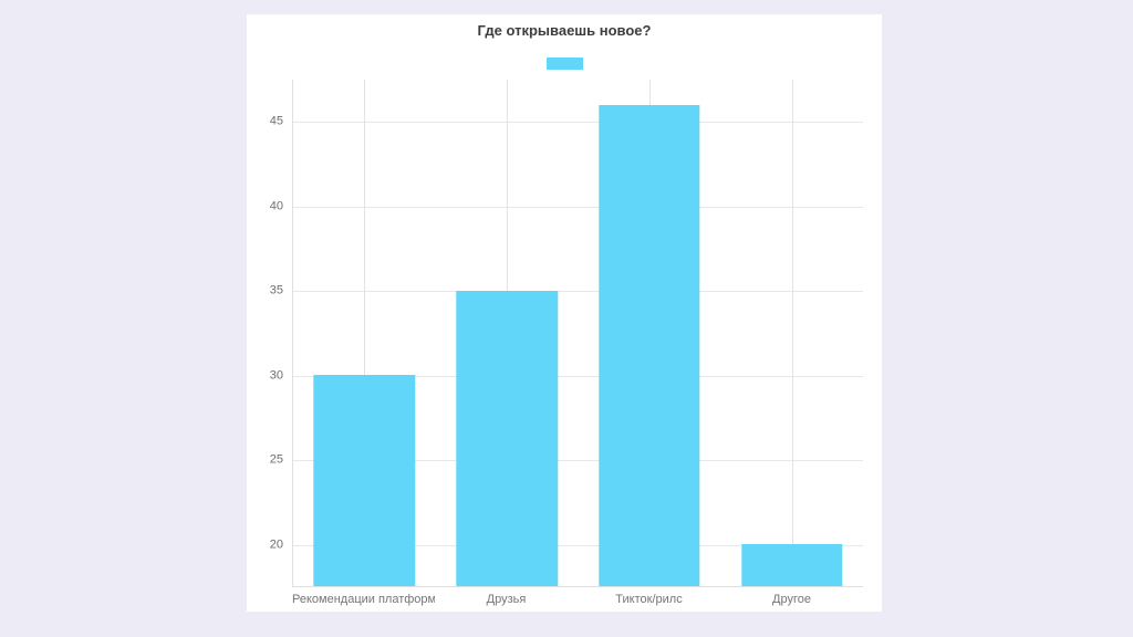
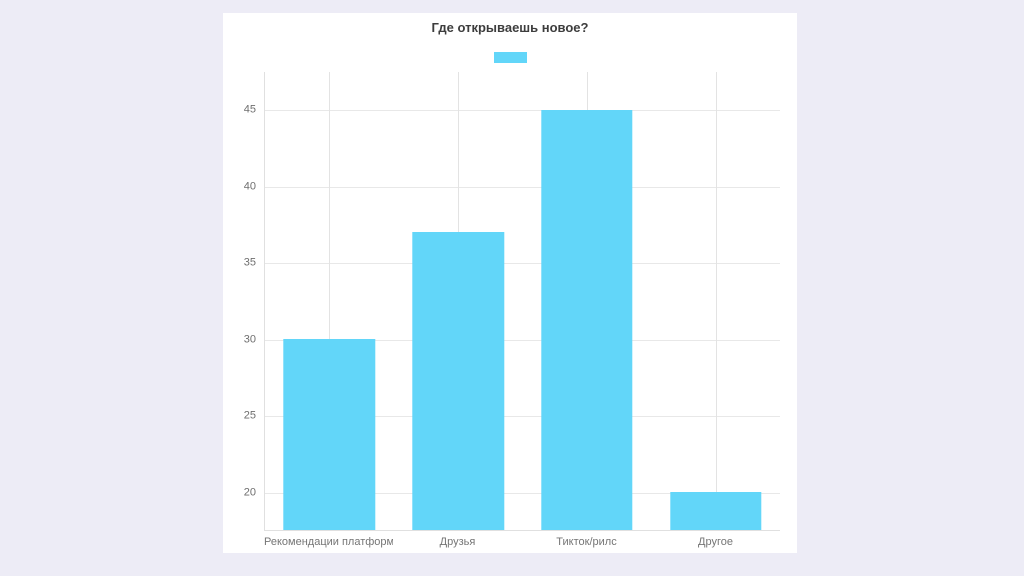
Друзья: 35 -> 37
Тикток/рилс: 46 -> 45
